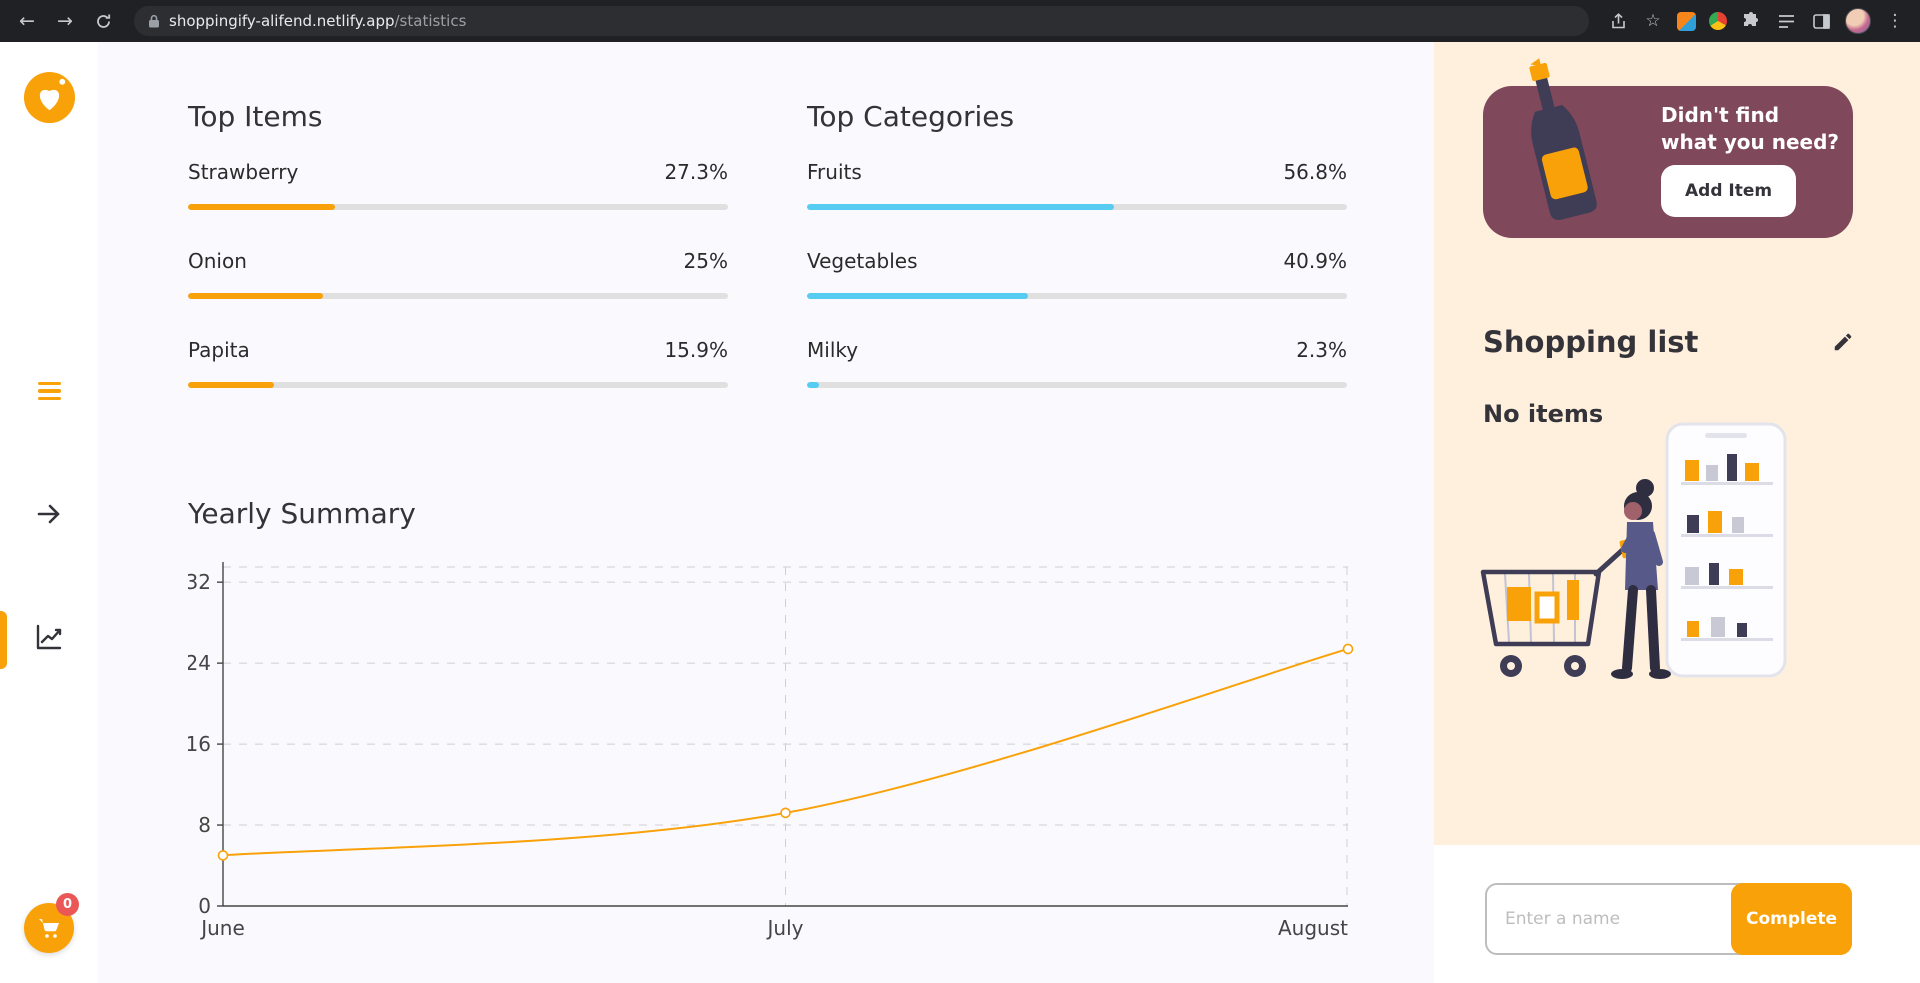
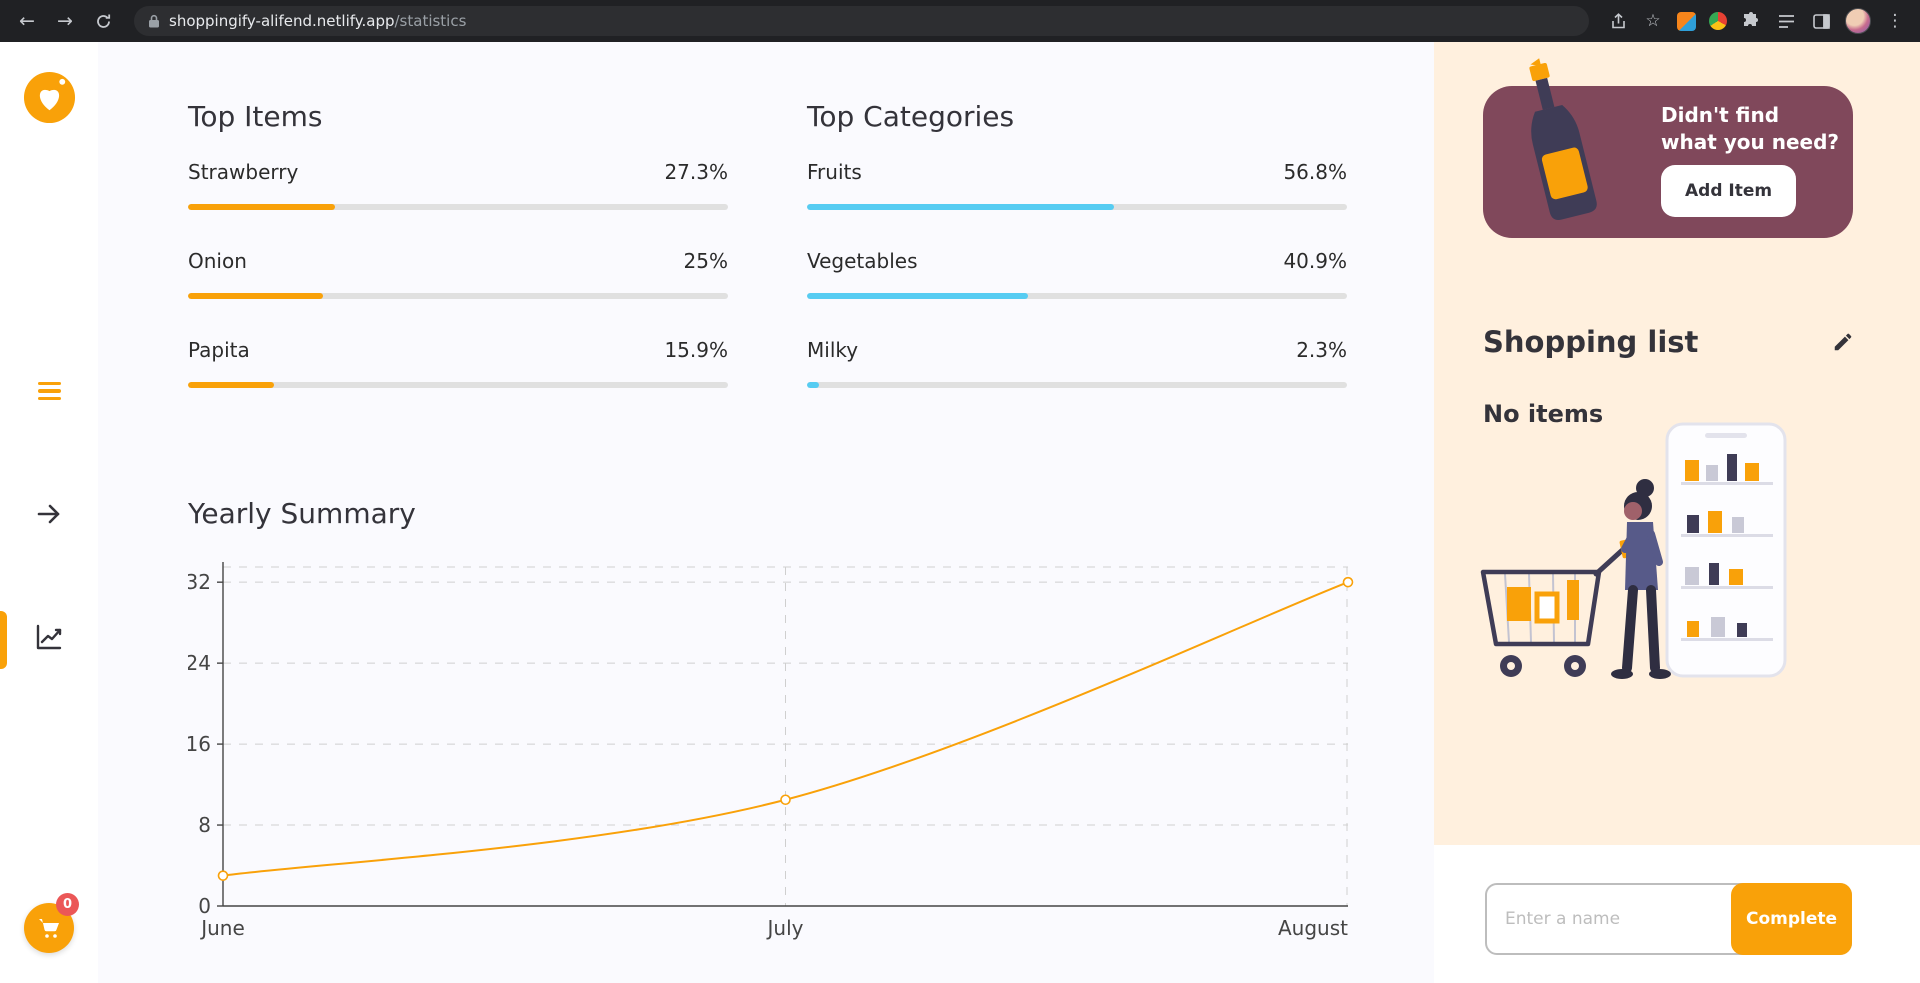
June: 5.0 -> 3.0
July: 9.2 -> 10.5
August: 25.4 -> 32.0
